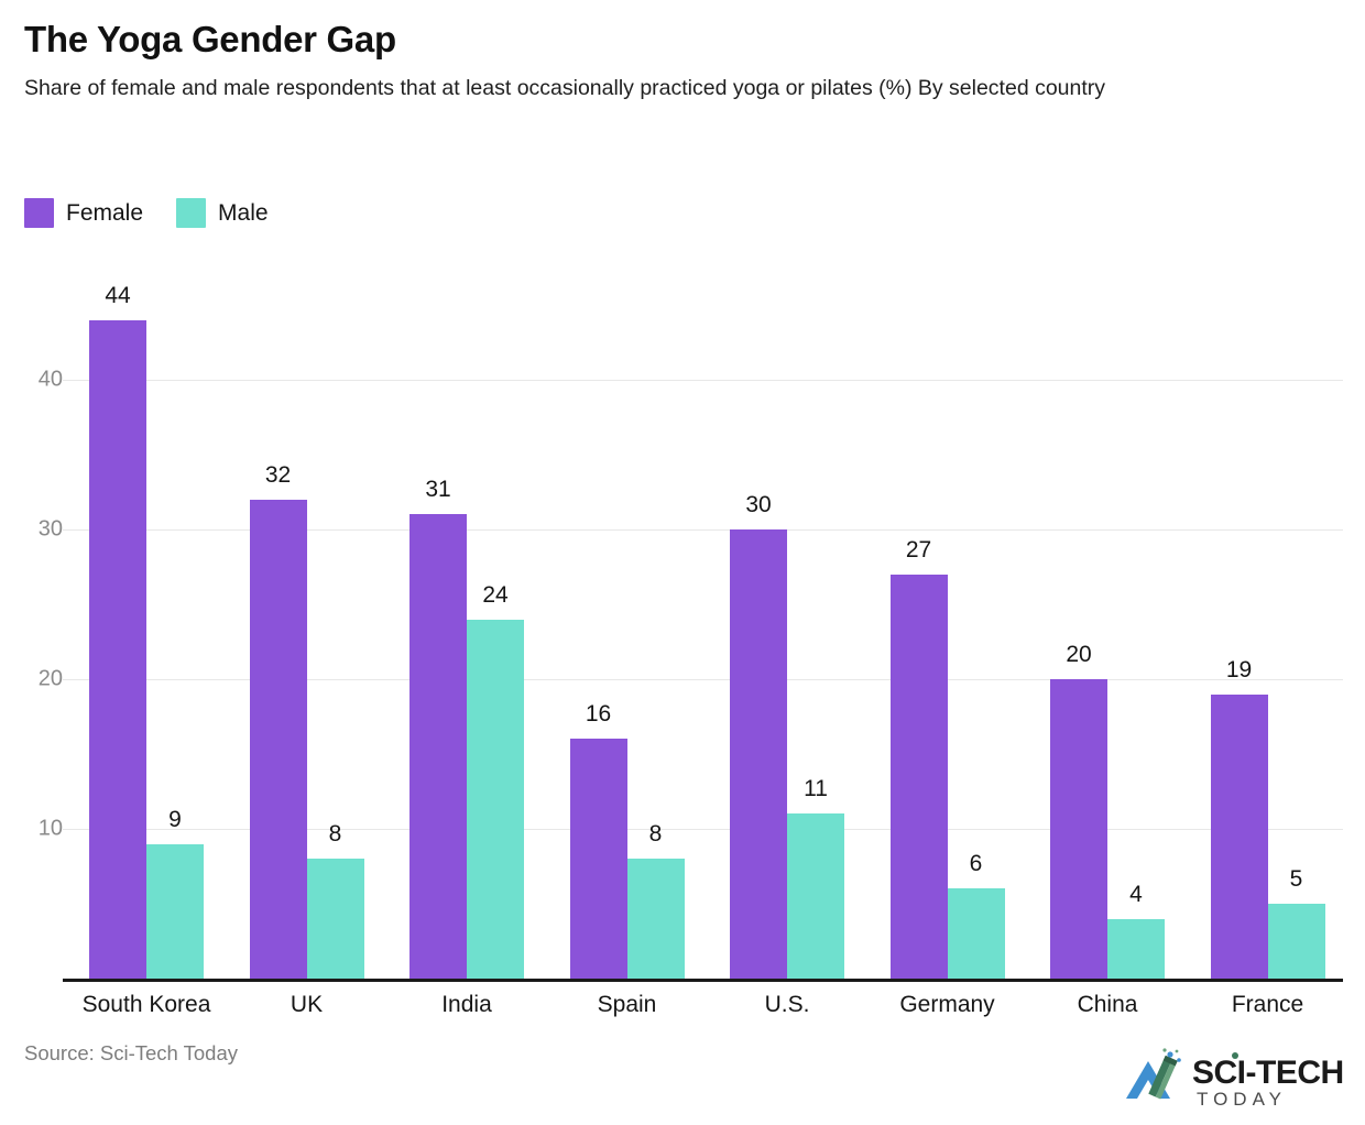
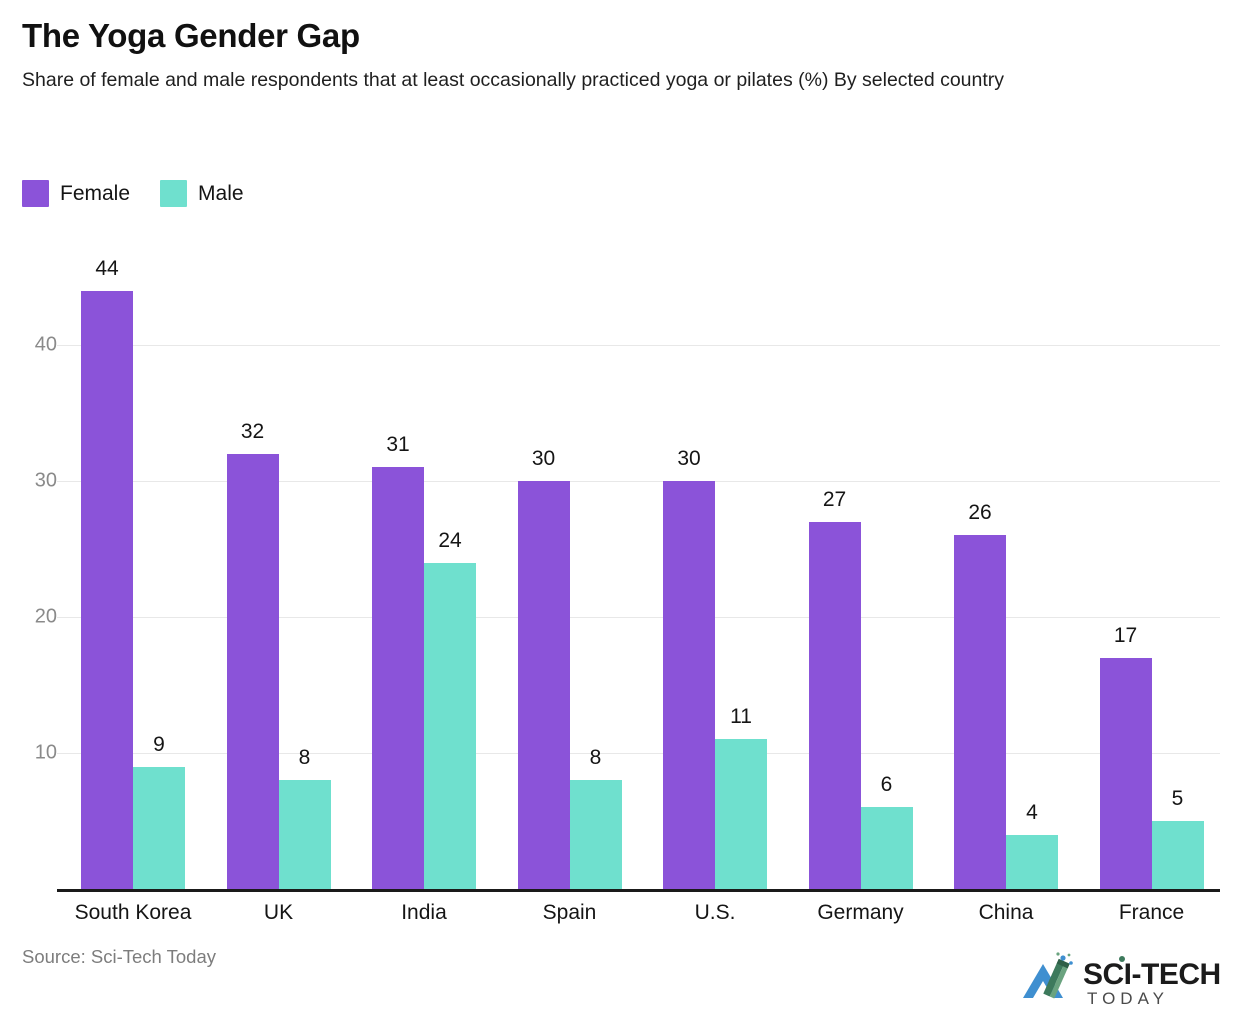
Female/Spain: 16 -> 30
Female/China: 20 -> 26
Female/France: 19 -> 17
